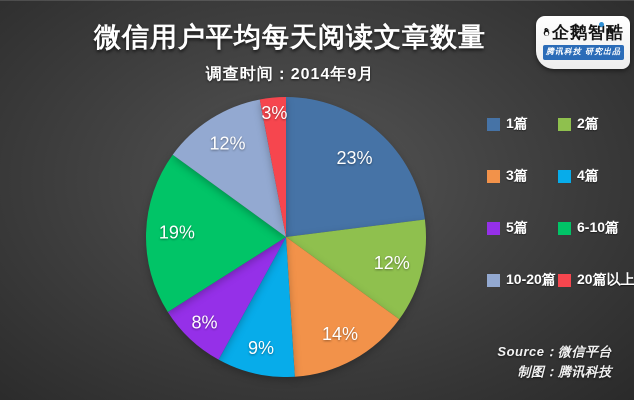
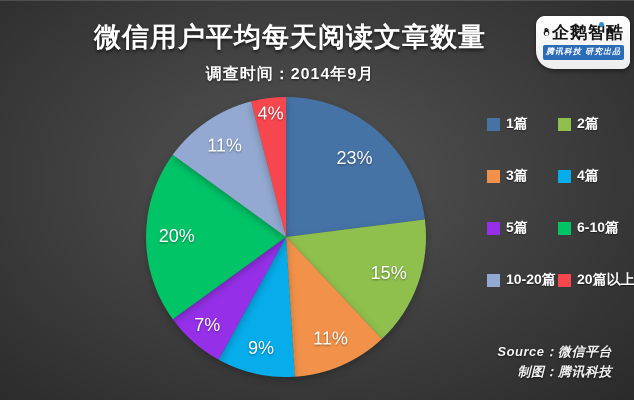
2篇: 12% -> 15%
3篇: 14% -> 11%
5篇: 8% -> 7%
6-10篇: 19% -> 20%
10-20篇: 12% -> 11%
20篇以上: 3% -> 4%
